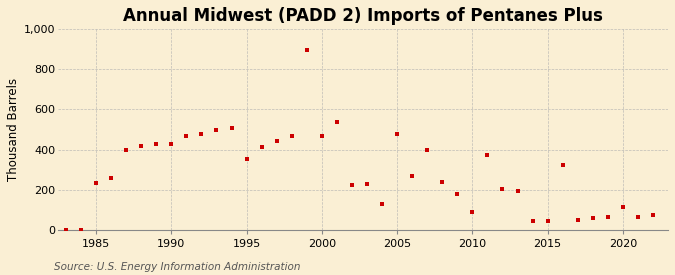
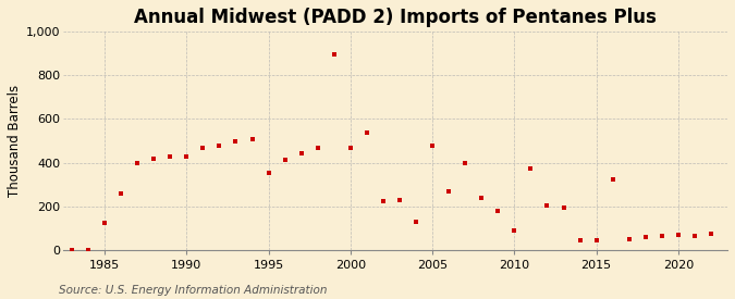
1985: 235 -> 125
2020: 115 -> 70
